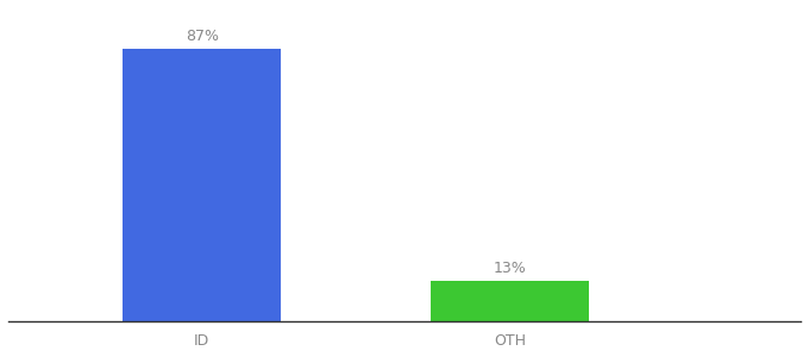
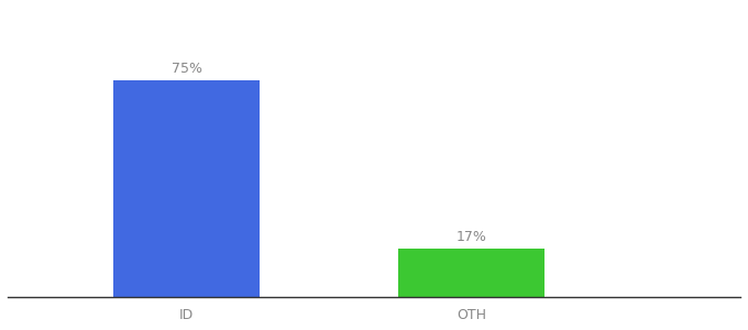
ID: 87% -> 75%
OTH: 13% -> 17%
